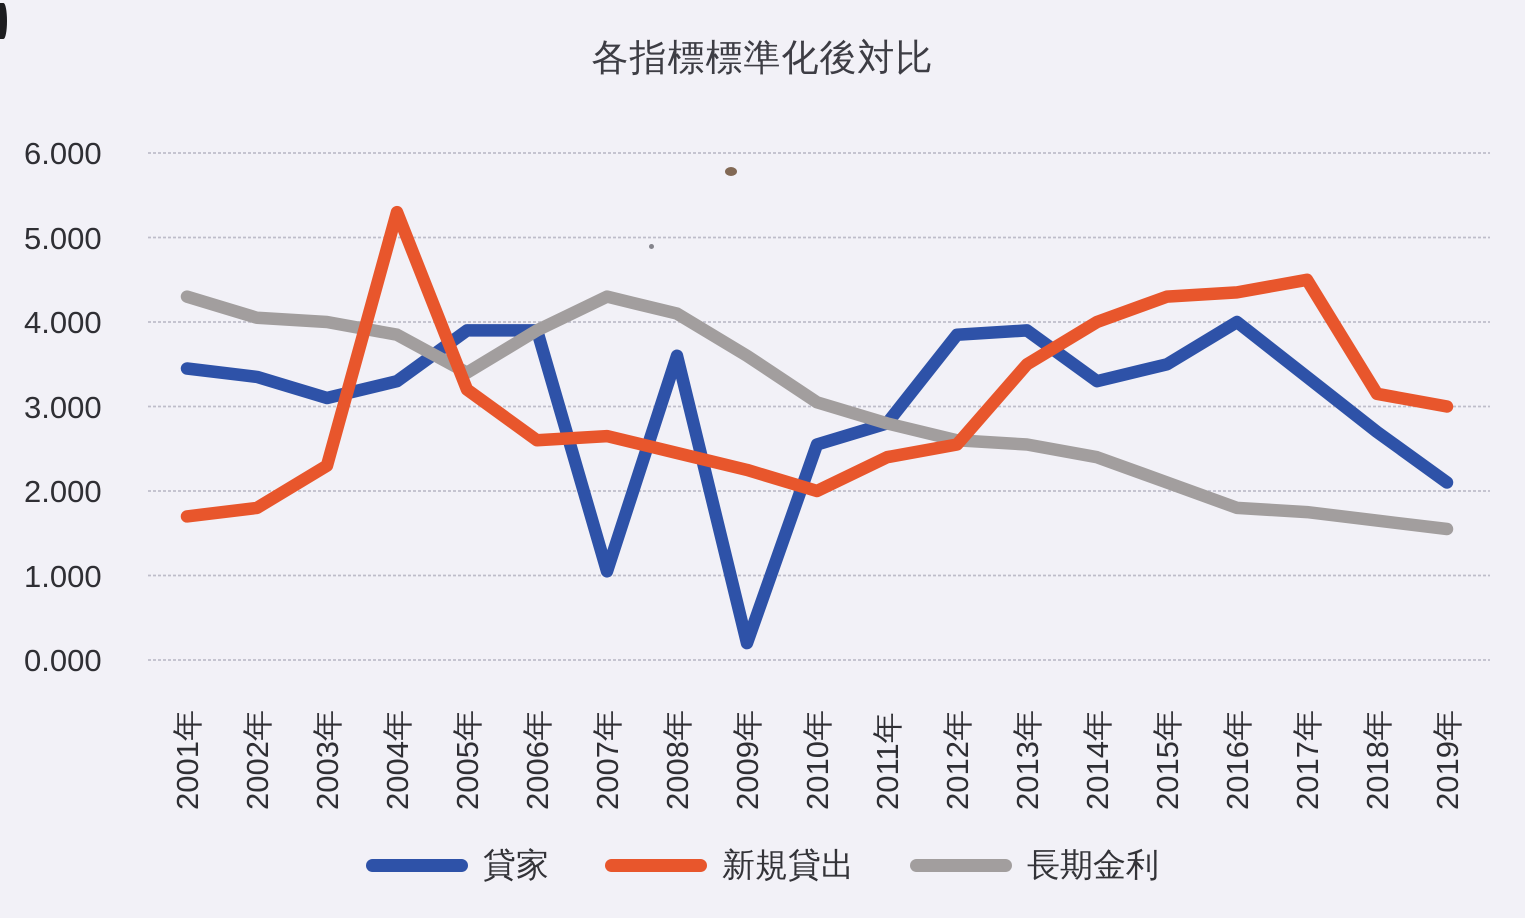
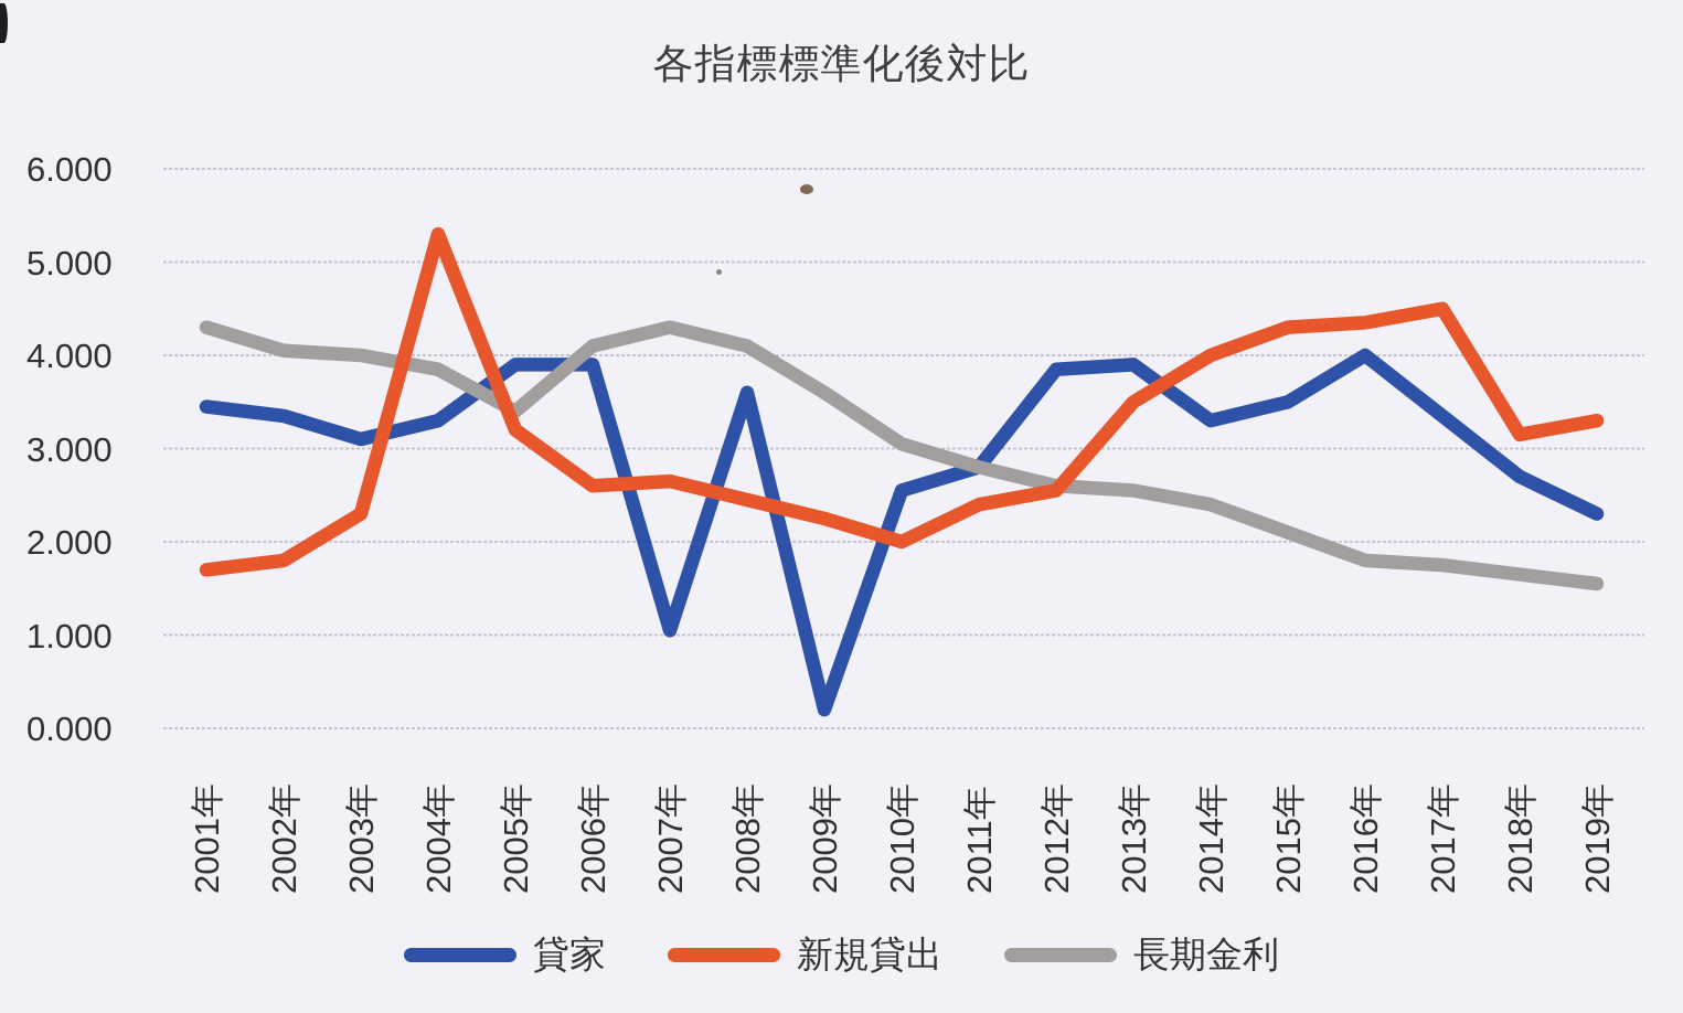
長期金利/2006年: 3.9 -> 4.1
貸家/2019年: 2.1 -> 2.3
新規貸出/2019年: 3.0 -> 3.3
